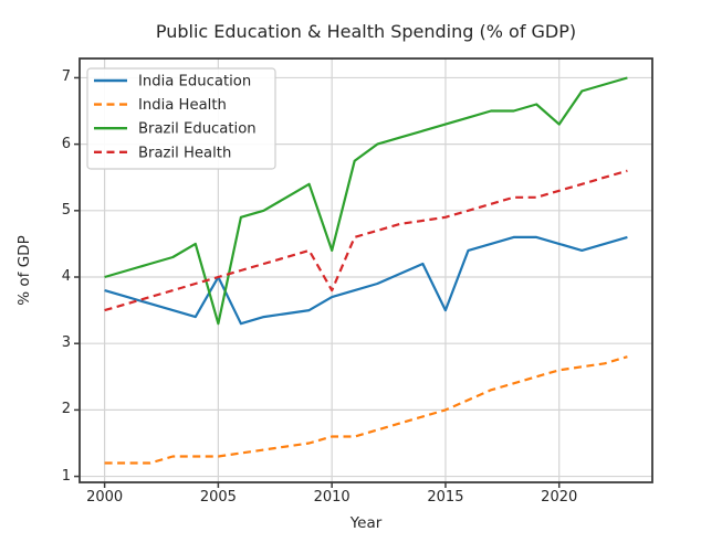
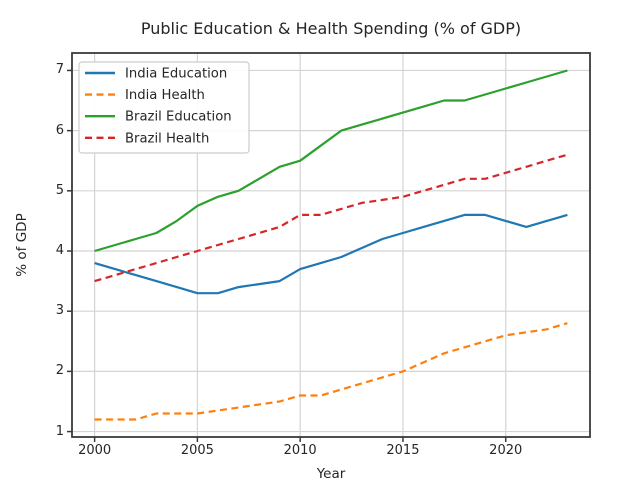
India Education/2005: 4.0 -> 3.3
Brazil Education/2005: 3.3 -> 4.8
Brazil Education/2010: 4.4 -> 5.5
Brazil Health/2010: 3.8 -> 4.6
India Education/2015: 3.5 -> 4.3
Brazil Education/2020: 6.3 -> 6.7
